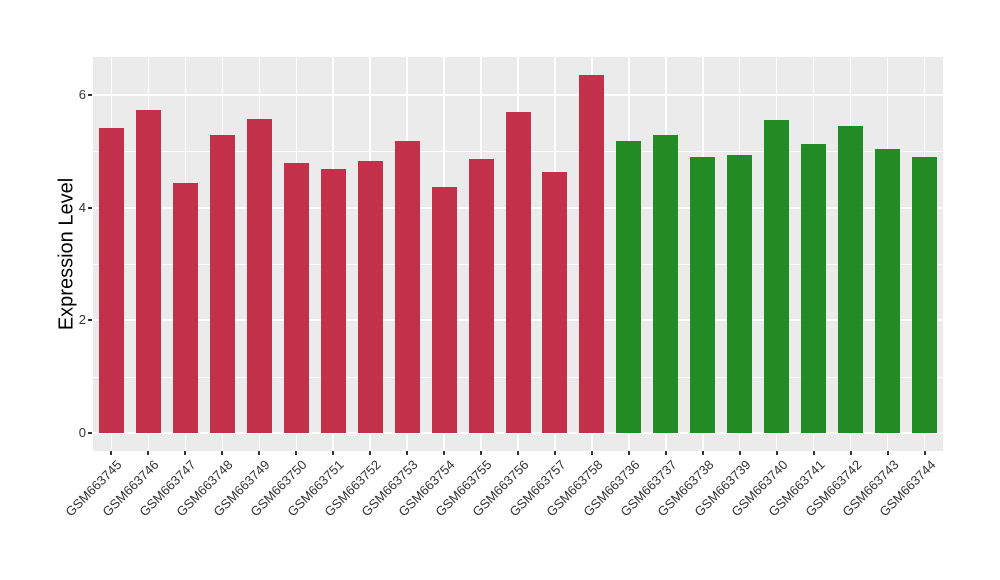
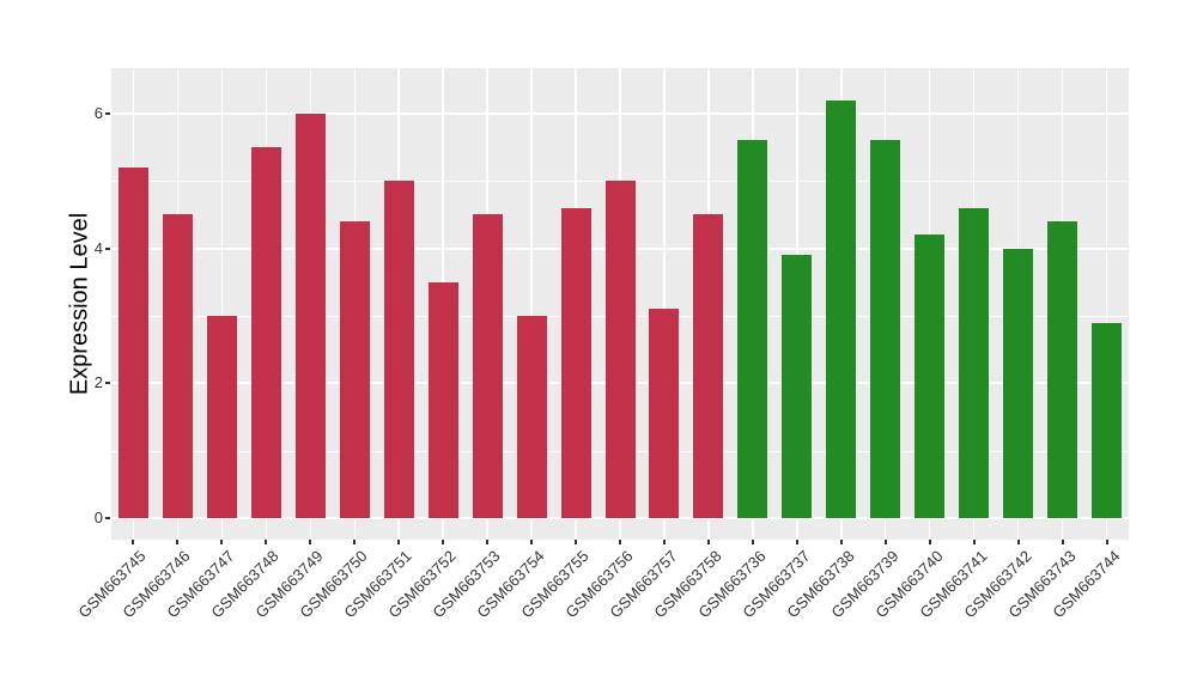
GSM663745: 5.4 -> 5.2
GSM663746: 5.7 -> 4.5
GSM663747: 4.4 -> 3.0
GSM663748: 5.3 -> 5.5
GSM663749: 5.6 -> 6.0
GSM663750: 4.8 -> 4.4
GSM663751: 4.7 -> 5.0
GSM663752: 4.8 -> 3.5
GSM663753: 5.2 -> 4.5
GSM663754: 4.4 -> 3.0
GSM663755: 4.9 -> 4.6
GSM663756: 5.7 -> 5.0
GSM663757: 4.6 -> 3.1
GSM663758: 6.3 -> 4.5
GSM663736: 5.2 -> 5.6
GSM663737: 5.3 -> 3.9
GSM663738: 4.9 -> 6.2
GSM663739: 4.9 -> 5.6
GSM663740: 5.5 -> 4.2
GSM663741: 5.1 -> 4.6
GSM663742: 5.5 -> 4.0
GSM663743: 5.0 -> 4.4
GSM663744: 4.9 -> 2.9
